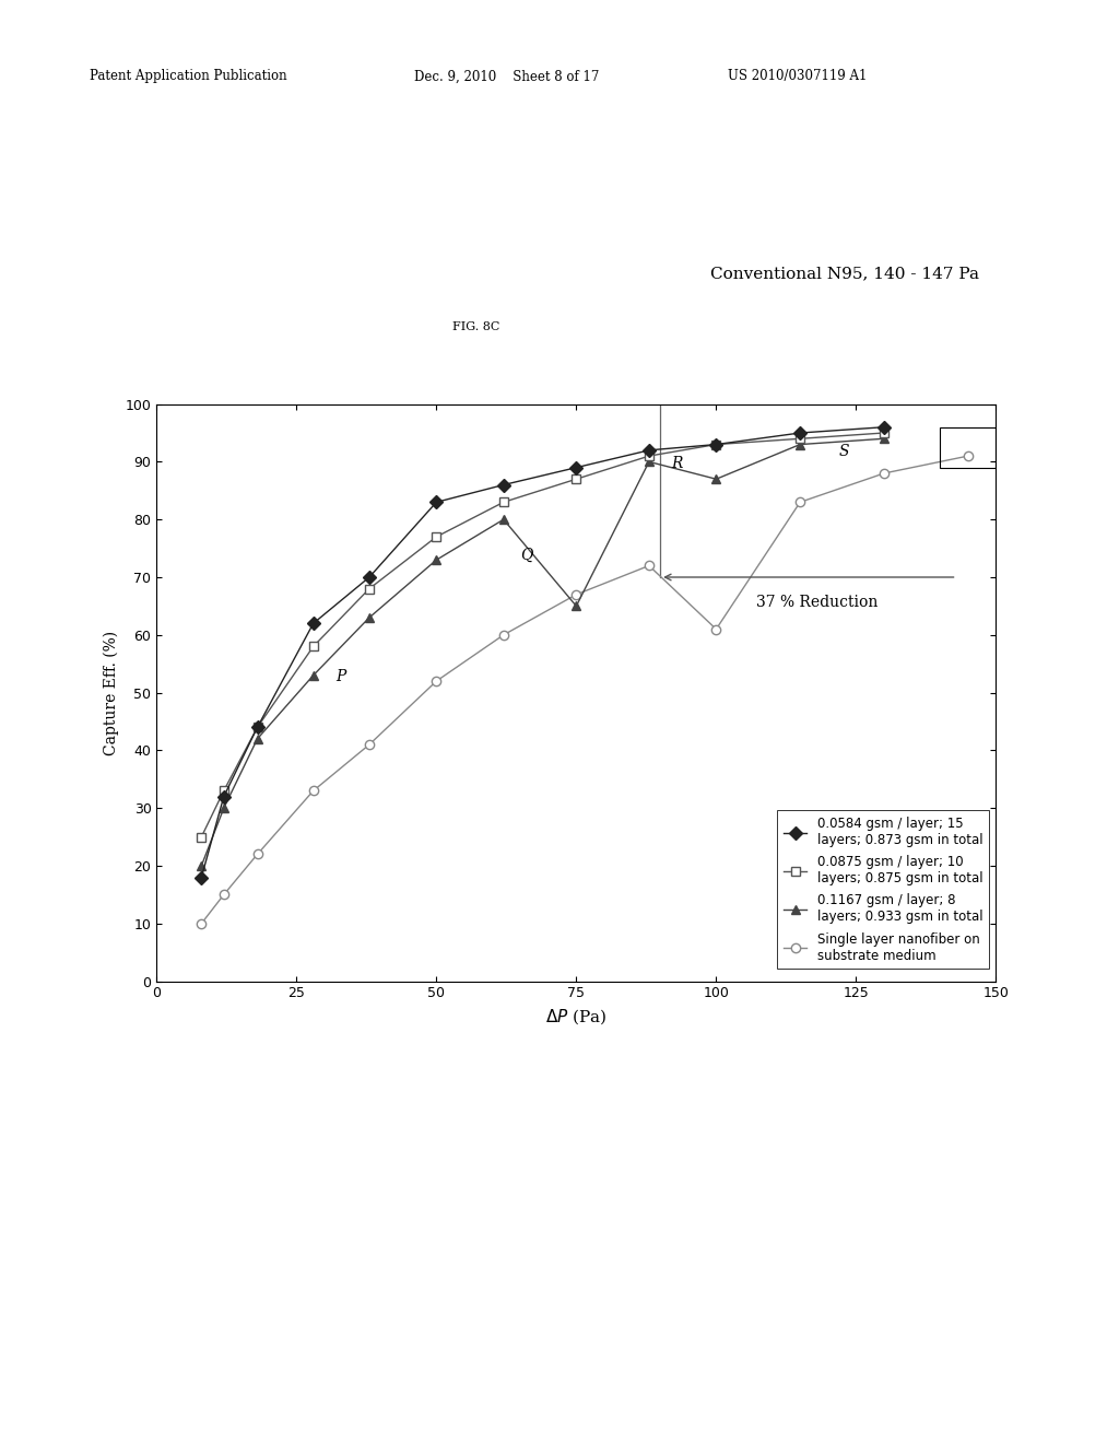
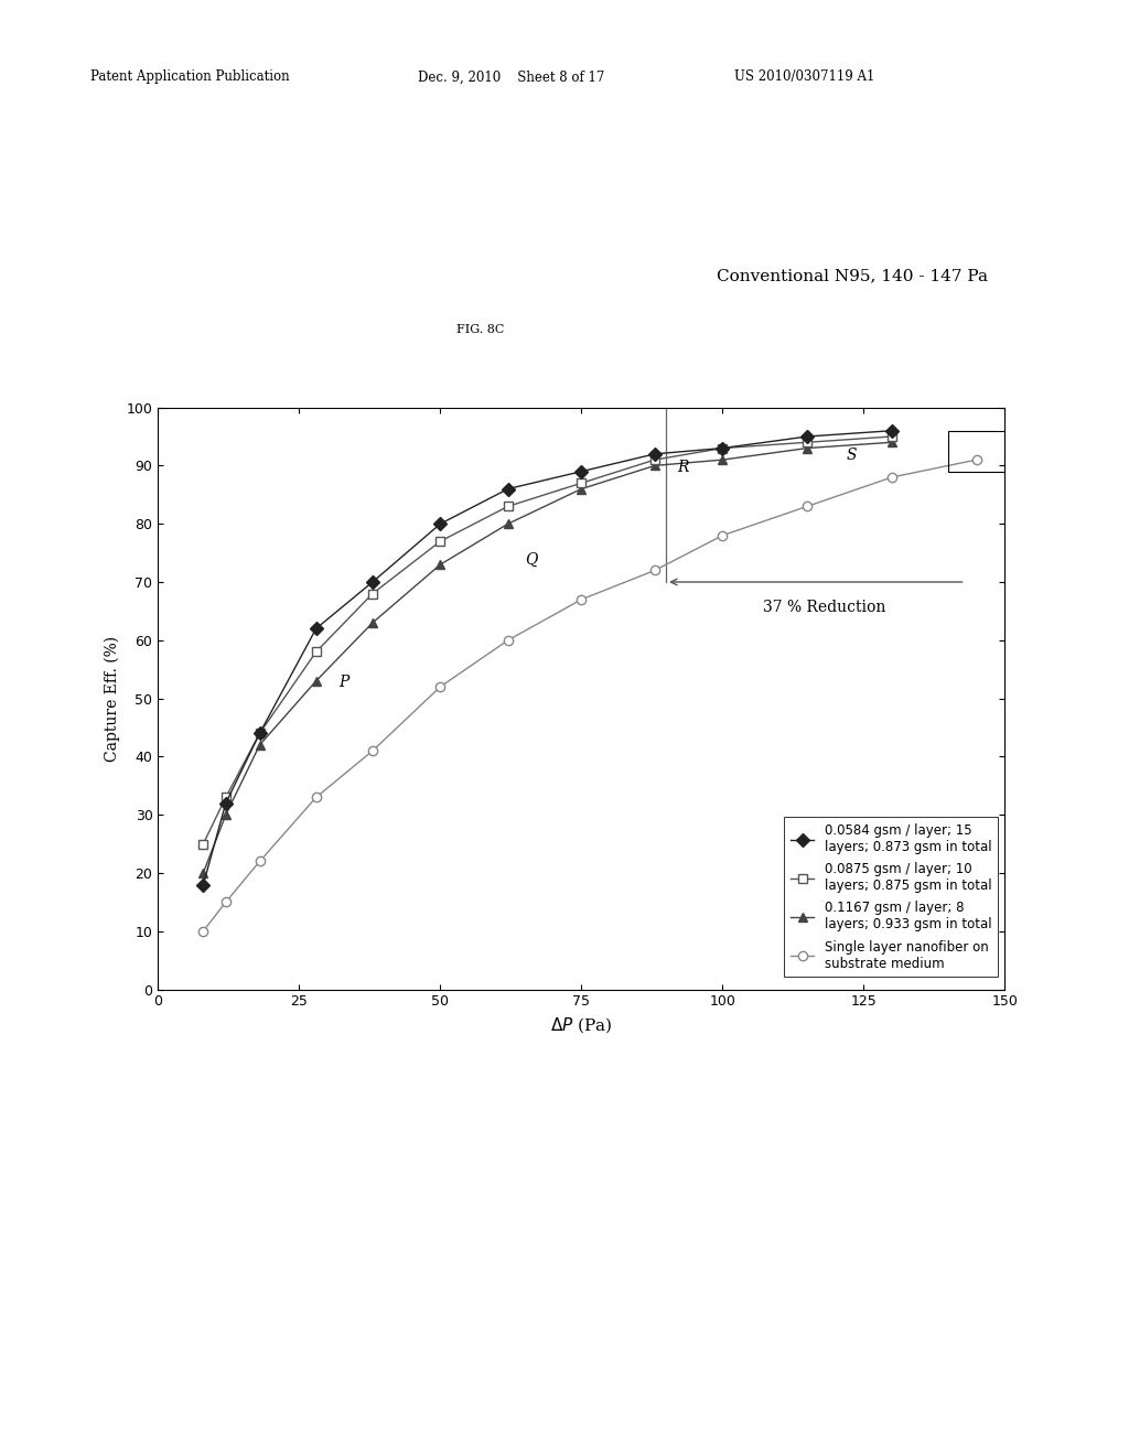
0.0584 gsm / layer; 15 layers; 0.873 gsm in total/50: 83 -> 80
0.1167 gsm / layer; 8 layers; 0.933 gsm in total/75: 65 -> 86
0.1167 gsm / layer; 8 layers; 0.933 gsm in total/100: 87 -> 91
Single layer nanofiber on substrate medium/100: 61 -> 78
